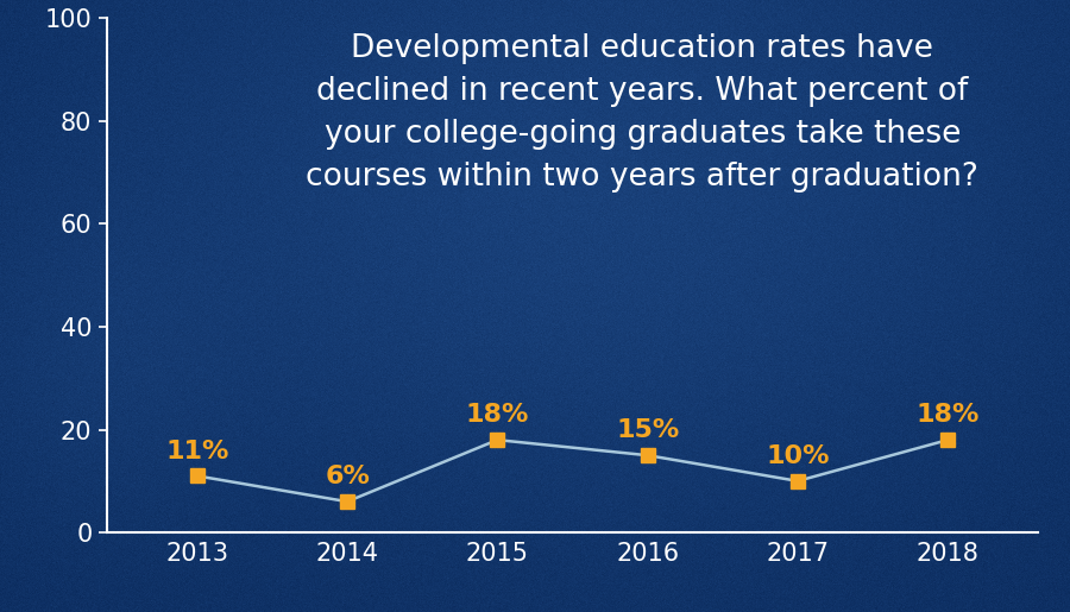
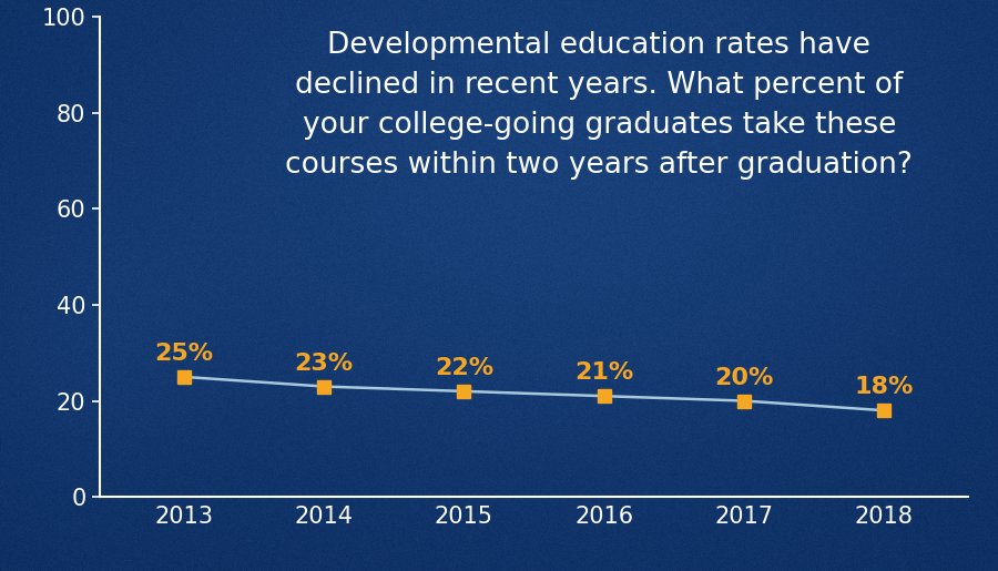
2013: 11% -> 25%
2014: 6% -> 23%
2015: 18% -> 22%
2016: 15% -> 21%
2017: 10% -> 20%
